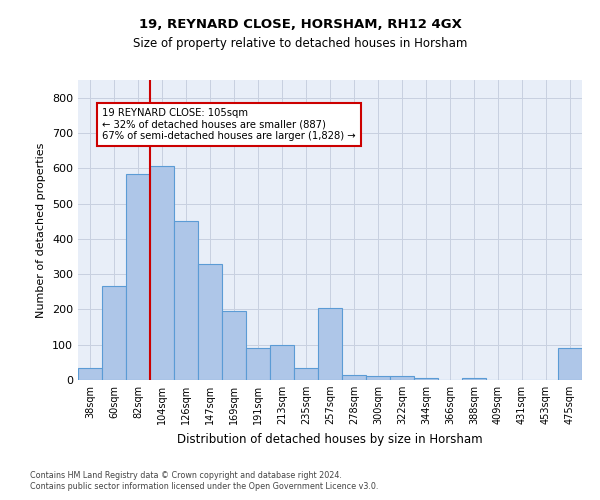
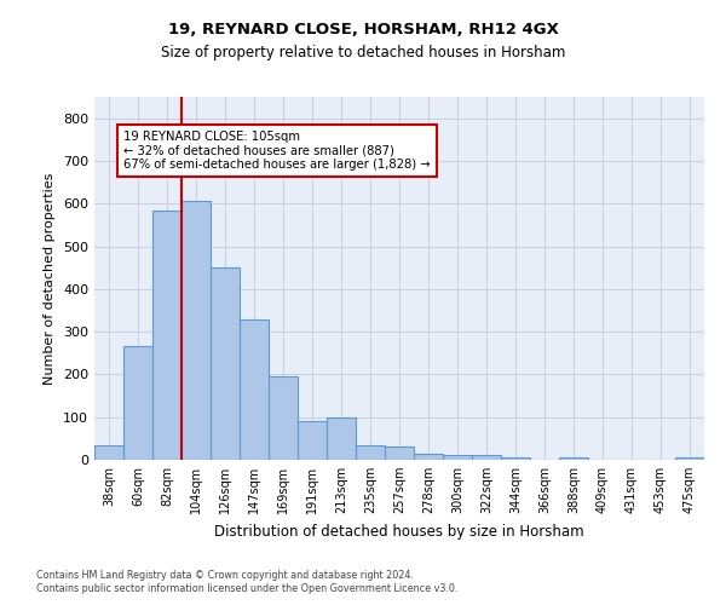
257sqm: 205 -> 30
475sqm: 90 -> 5
